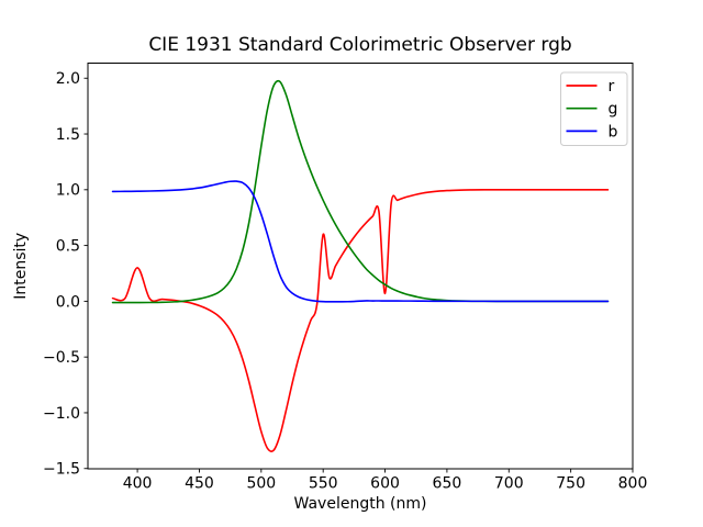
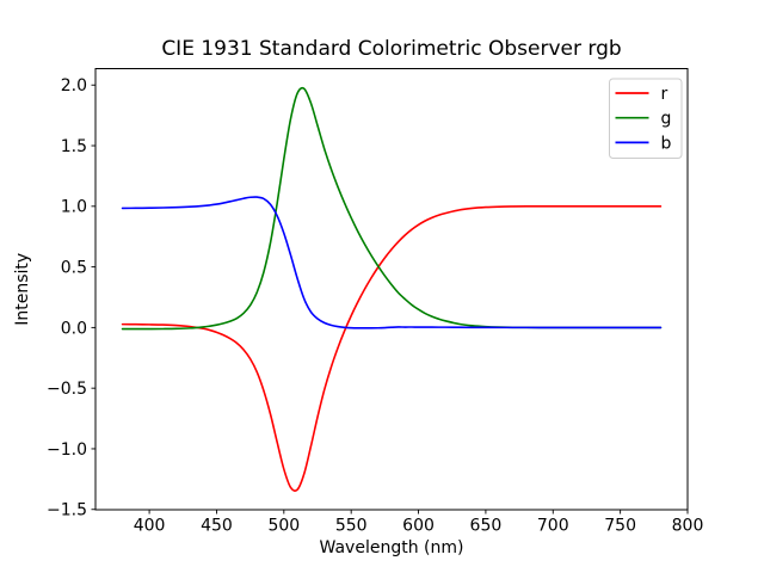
r/400: 0.30 -> 0.02
r/550: 0.60 -> 0.10
r/600: 0.07 -> 0.85
